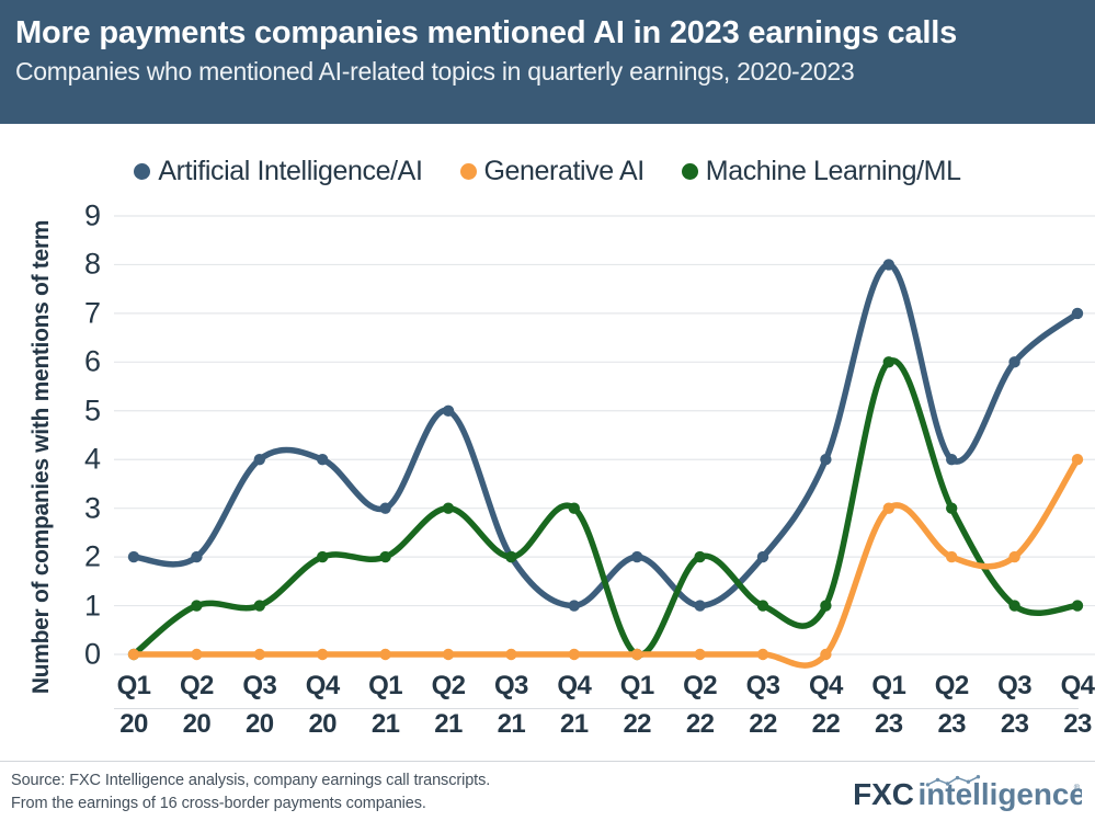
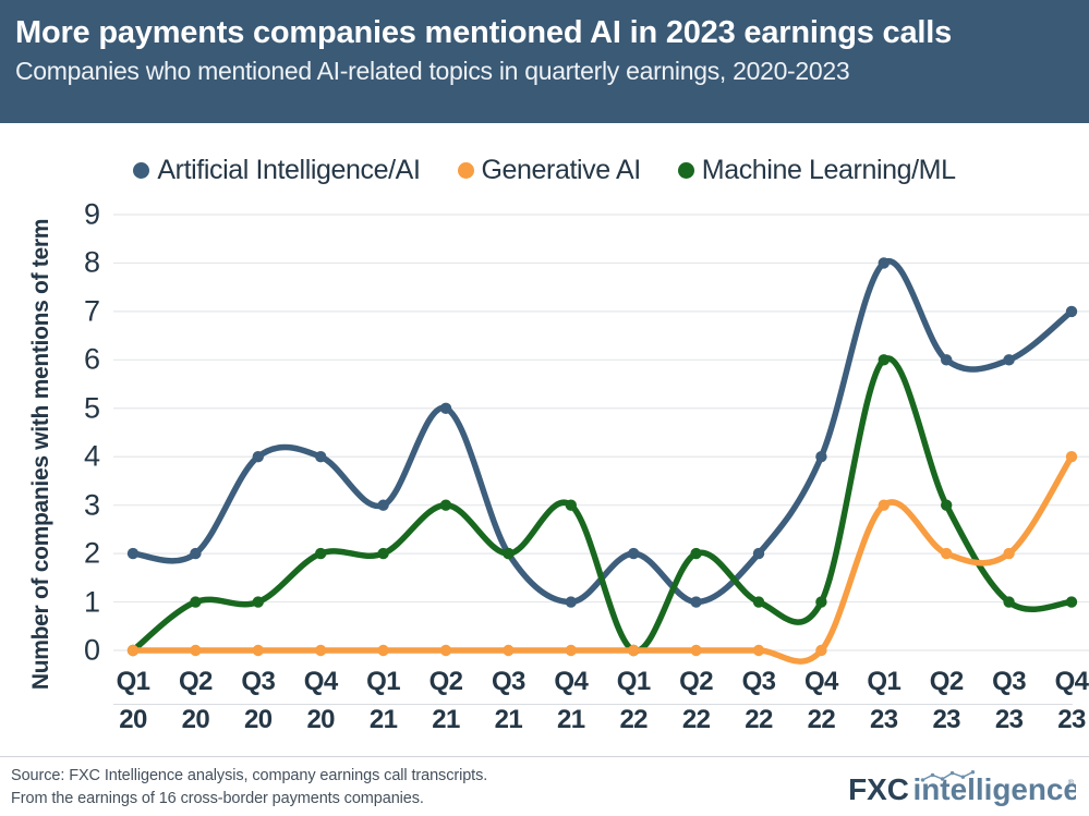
Artificial Intelligence/AI/Q2 23: 4 -> 6
